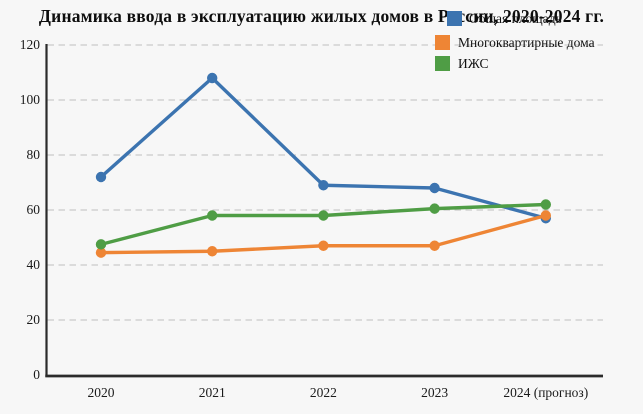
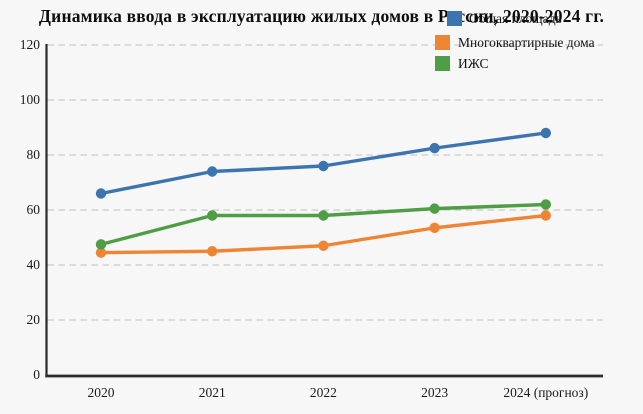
Общая площадь/2020: 72 -> 66
Общая площадь/2021: 108 -> 74
Общая площадь/2022: 69 -> 76
Общая площадь/2023: 68 -> 82
Многоквартирные дома/2023: 47 -> 54
Общая площадь/2024 (прогноз): 57 -> 88
